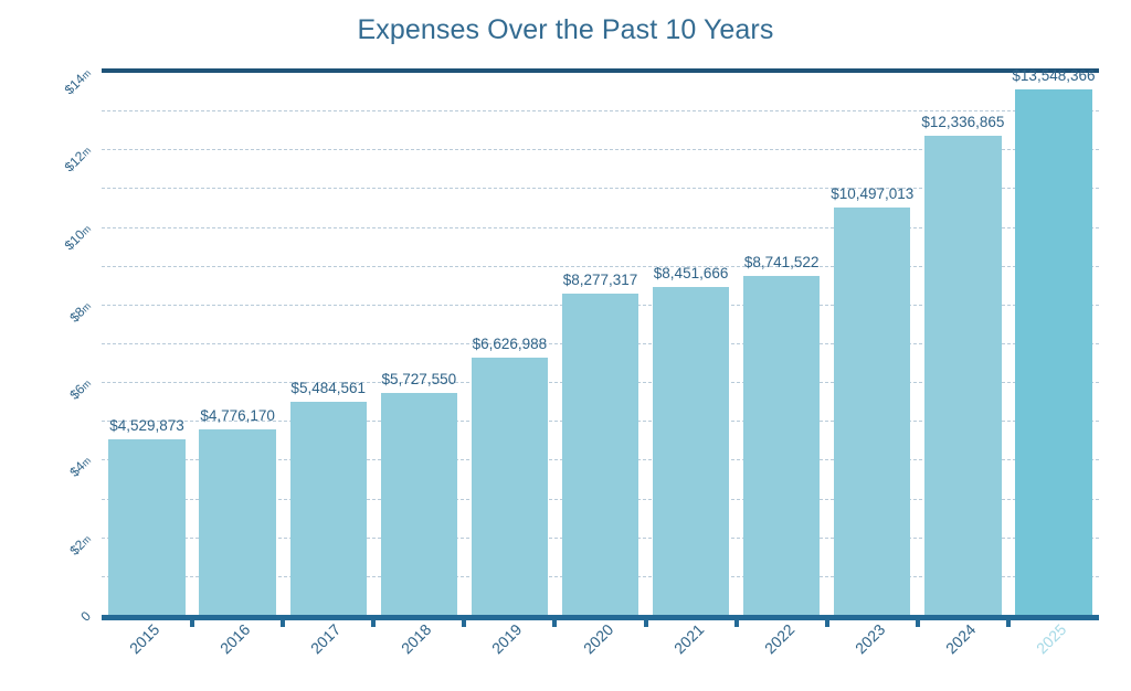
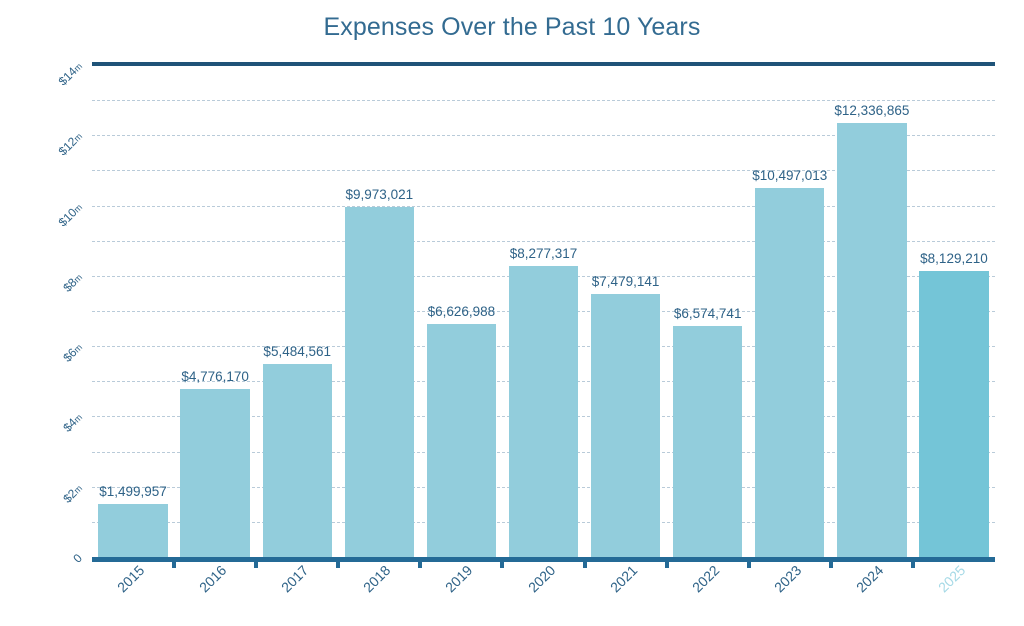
2015: $4,529,873 -> $1,499,957
2018: $5,727,550 -> $9,973,021
2021: $8,451,666 -> $7,479,141
2022: $8,741,522 -> $6,574,741
2025: $13,548,366 -> $8,129,210
